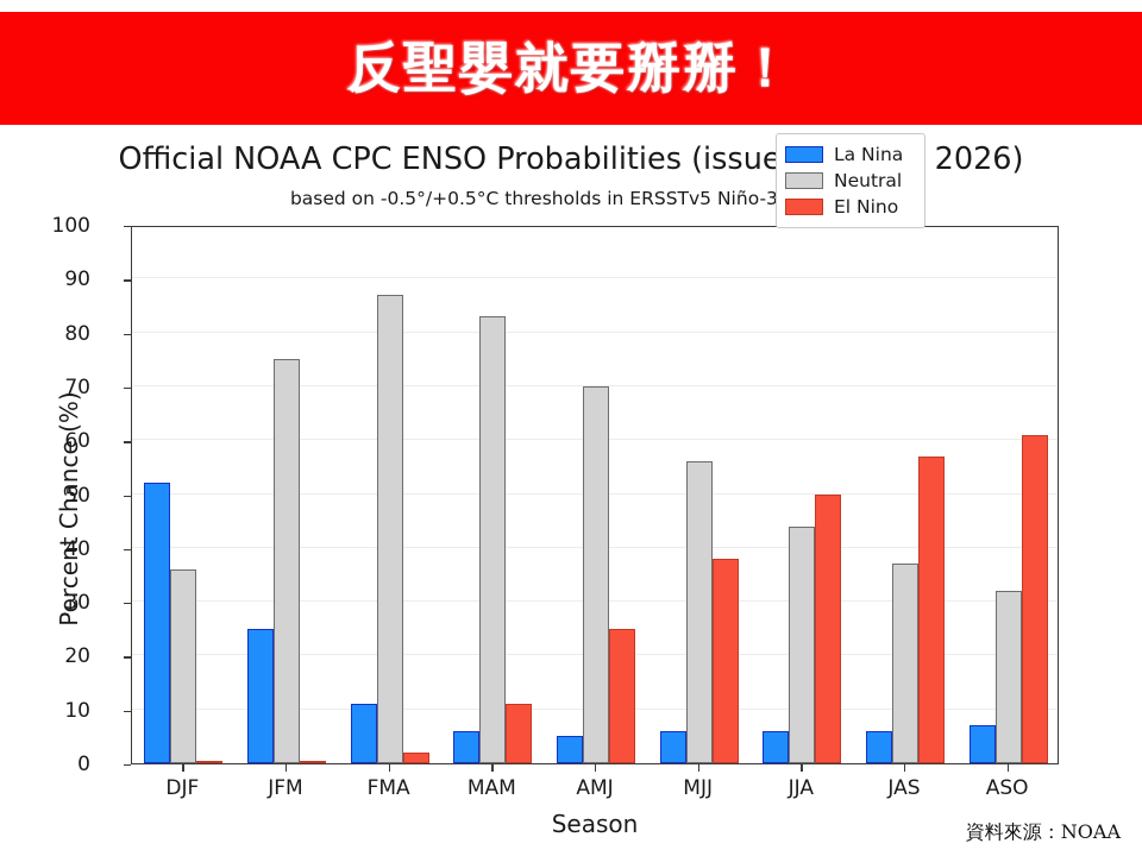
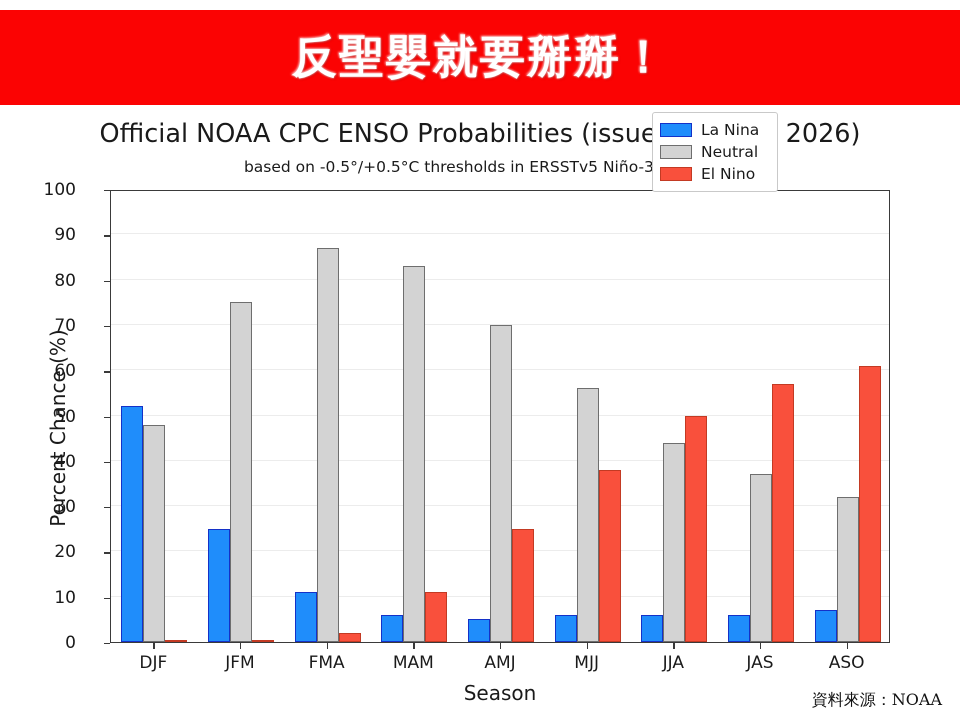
Neutral/DJF: 36 -> 48
